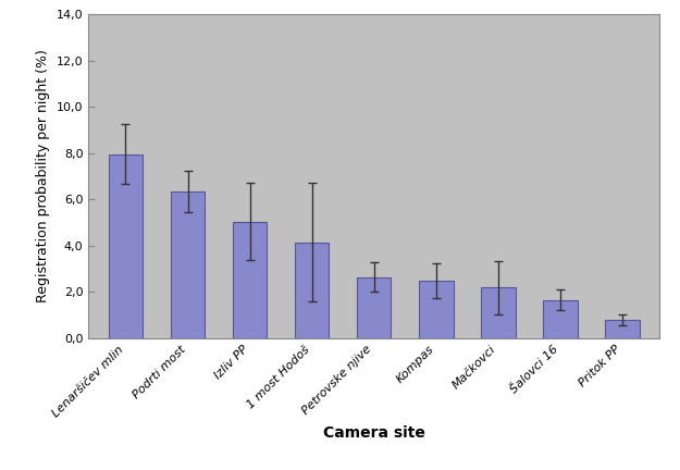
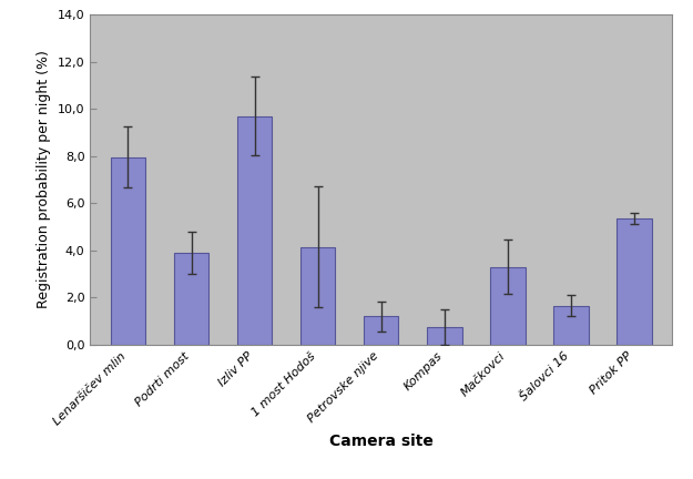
Podrti most: 6,35 -> 3,90
Izliv PP: 5,05 -> 9,70
Petrovske njive: 2,65 -> 1,20
Kompas: 2,50 -> 0,75
Mačkovci: 2,20 -> 3,30
Pritok PP: 0,80 -> 5,35
